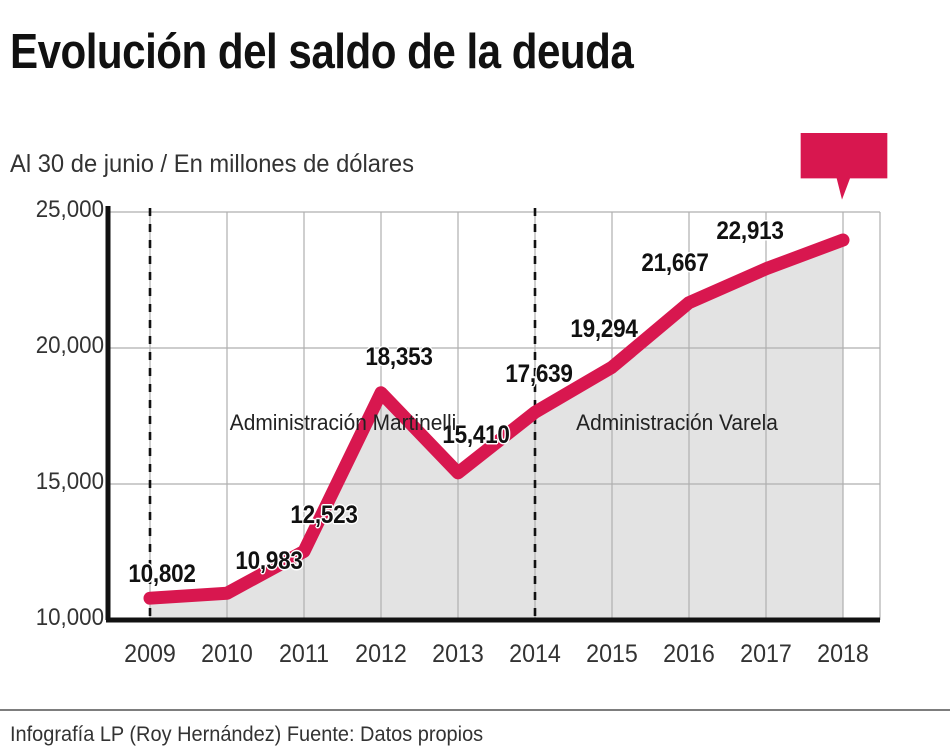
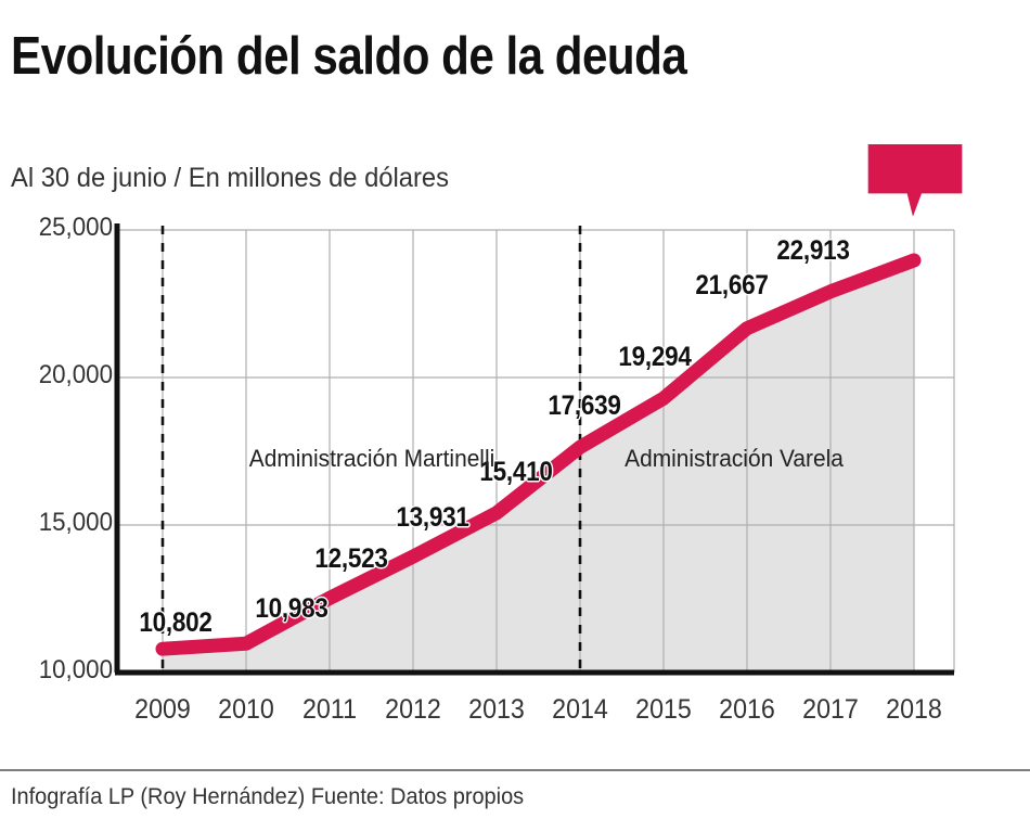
2012: 18,353 -> 13,931
